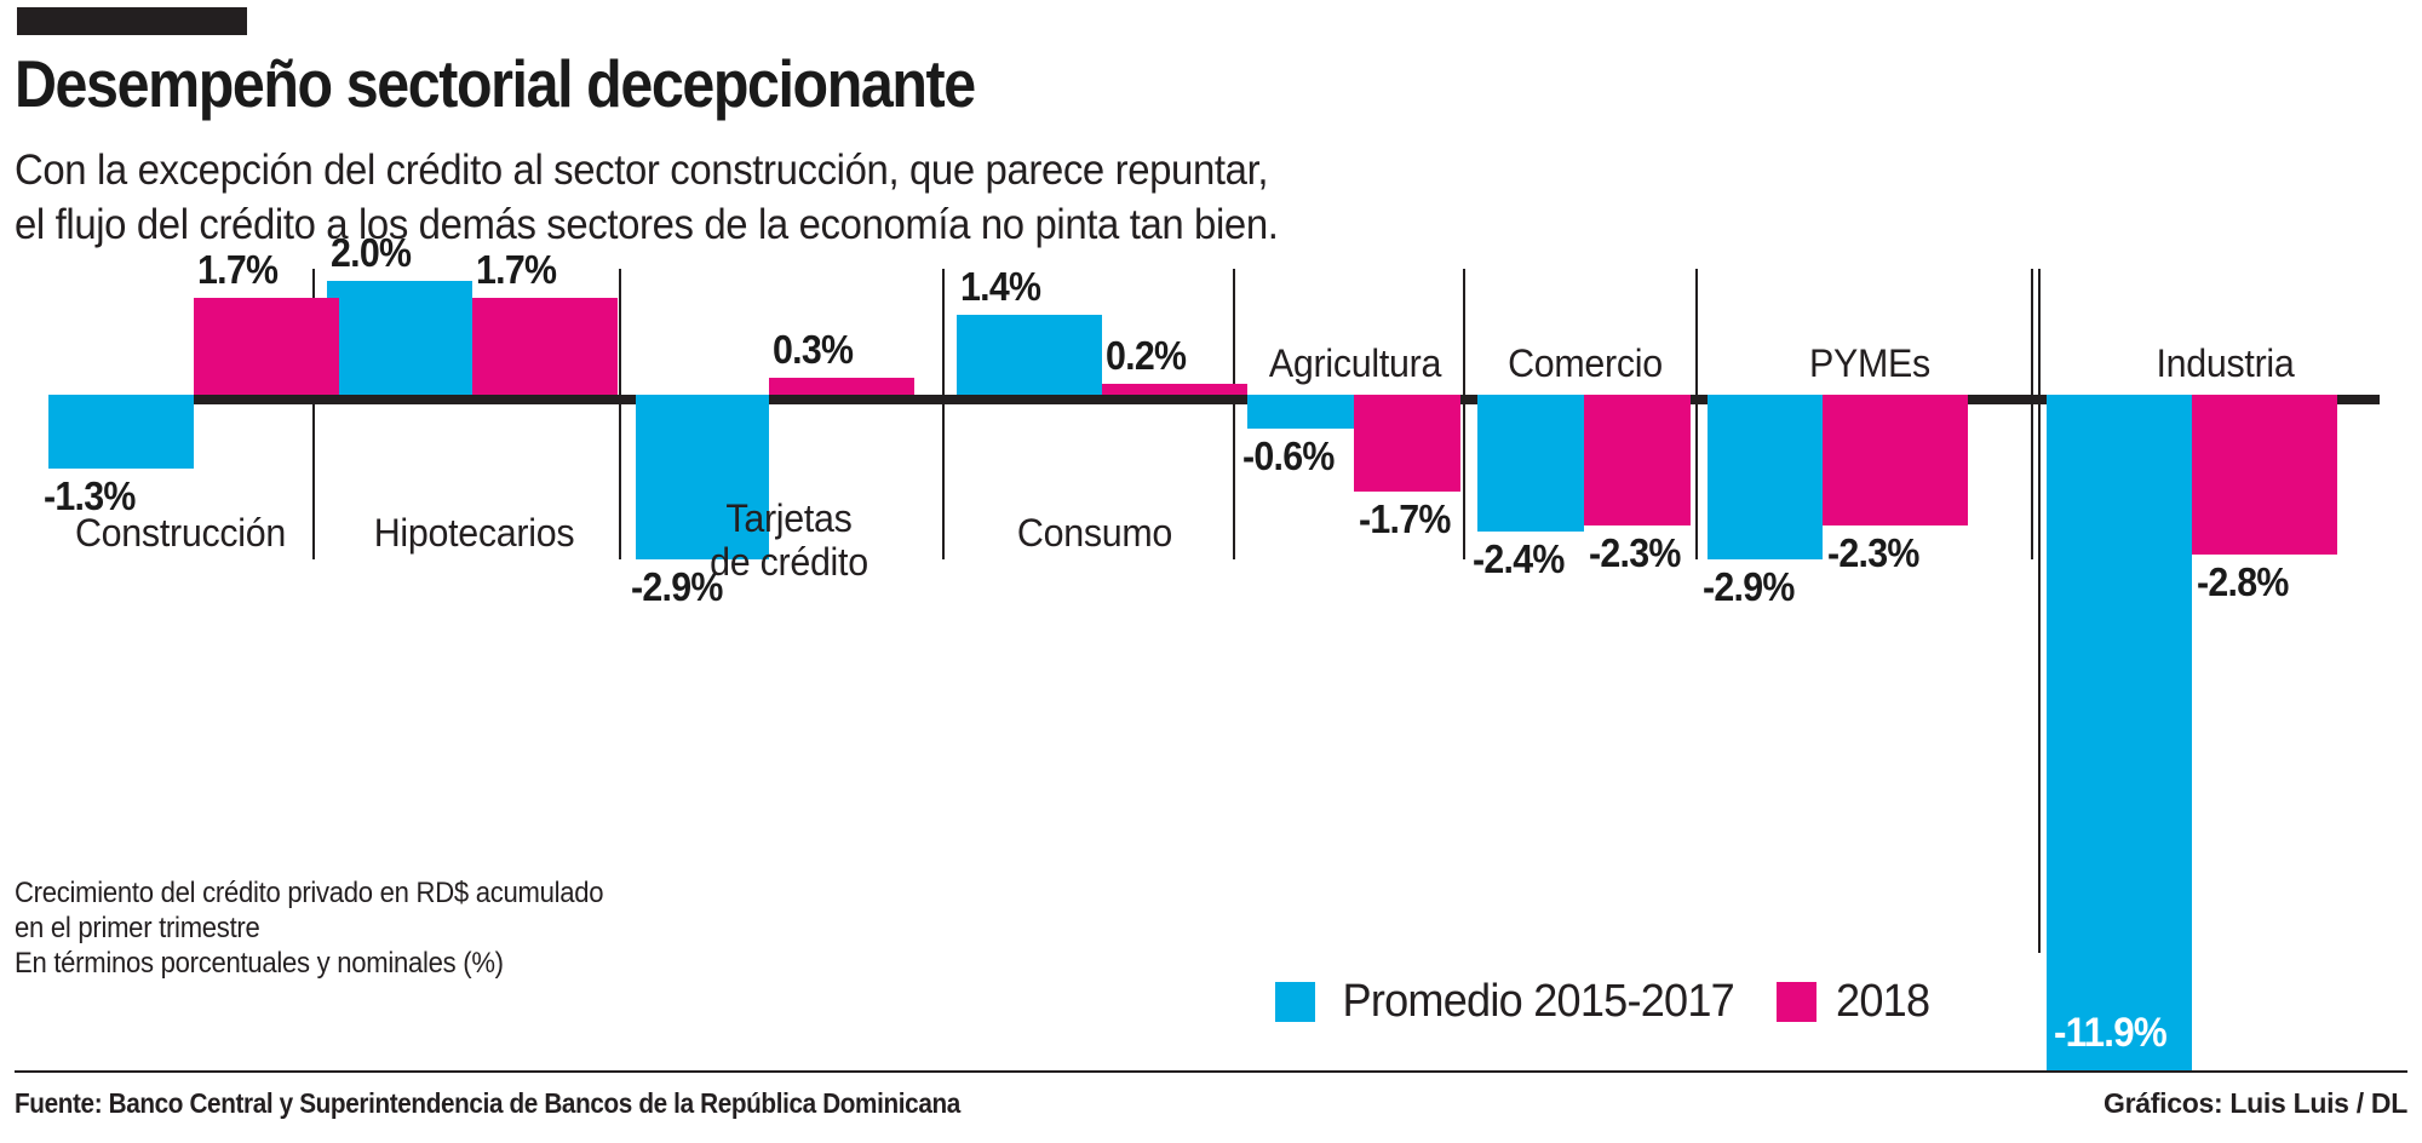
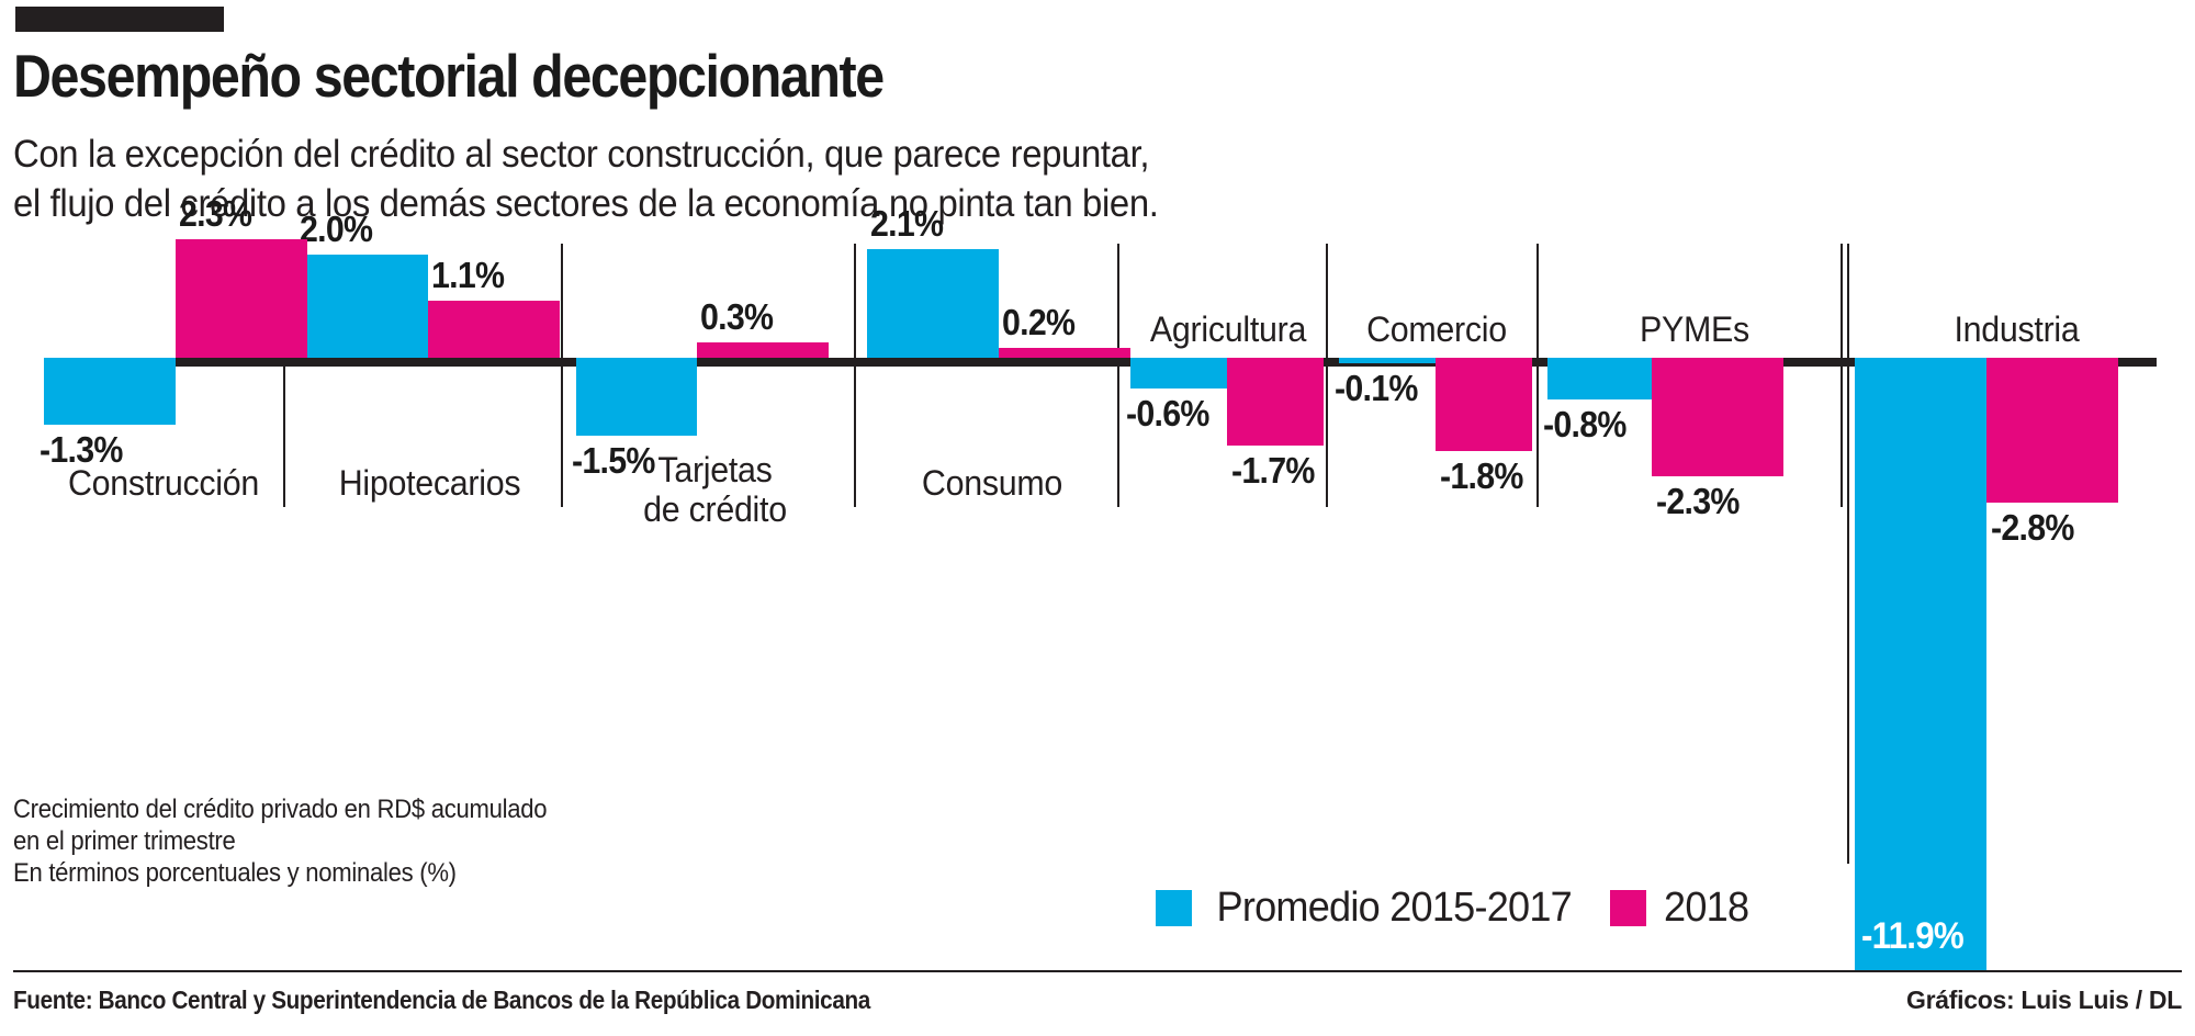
2018/Construcción: 1.7% -> 2.3%
2018/Hipotecarios: 1.7% -> 1.1%
Promedio 2015-2017/Tarjetas de crédito: -2.9% -> -1.5%
Promedio 2015-2017/Consumo: 1.4% -> 2.1%
Promedio 2015-2017/Comercio: -2.4% -> -0.1%
2018/Comercio: -2.3% -> -1.8%
Promedio 2015-2017/PYMEs: -2.9% -> -0.8%
